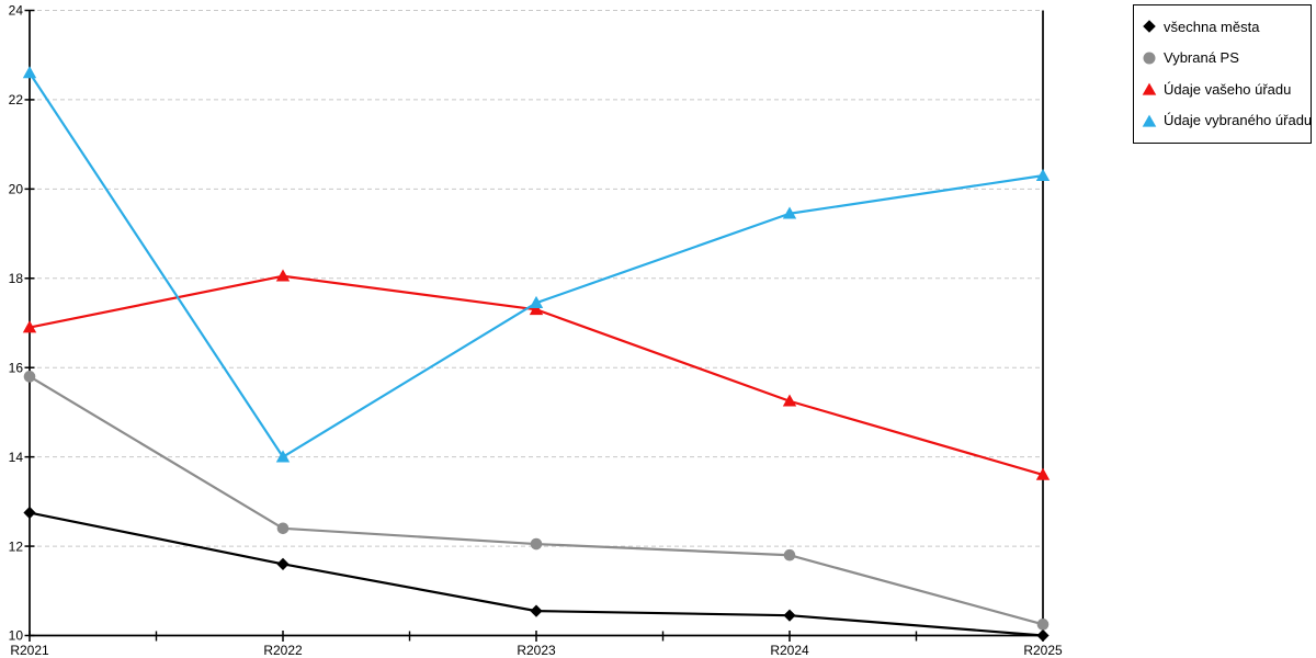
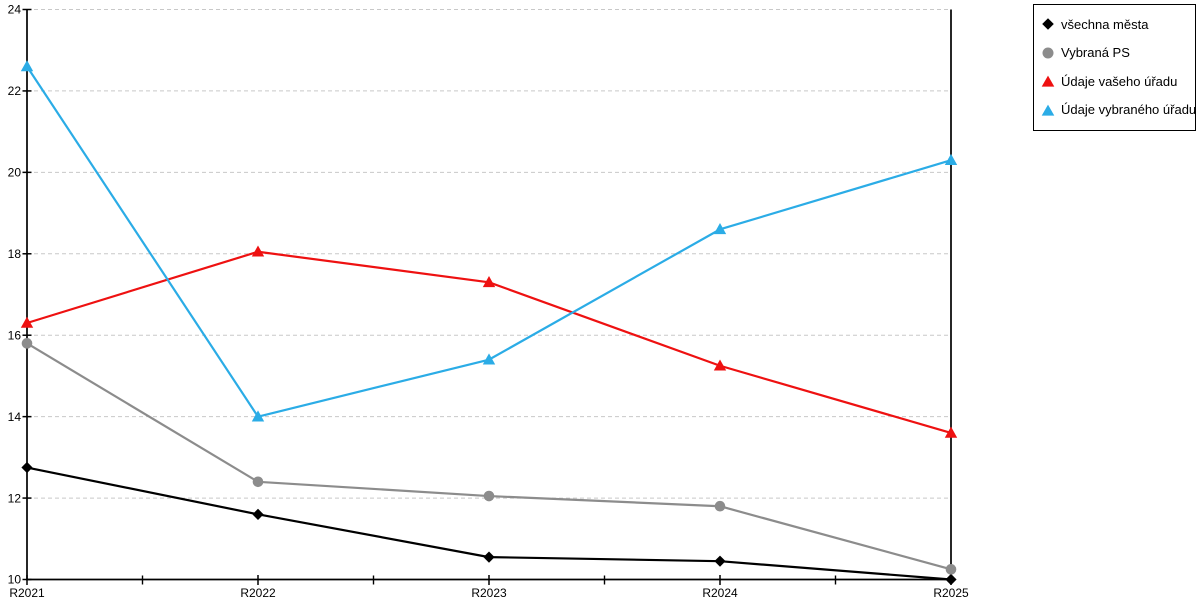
Údaje vašeho úřadu/R2021: 16.9 -> 16.3
Údaje vybraného úřadu/R2023: 17.4 -> 15.4
Údaje vybraného úřadu/R2024: 19.4 -> 18.6
